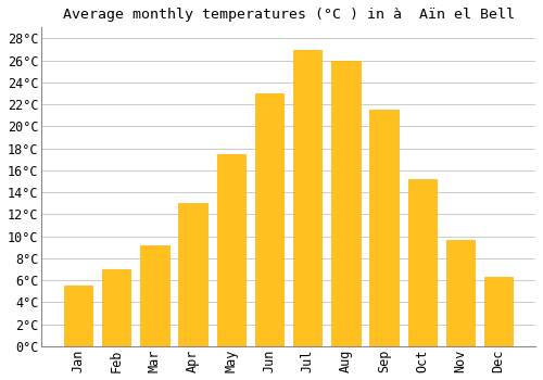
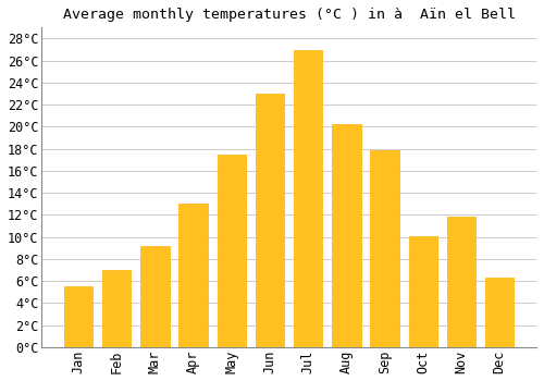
Aug: 26.0°C -> 20.2°C
Sep: 21.5°C -> 17.9°C
Oct: 15.2°C -> 10.1°C
Nov: 9.7°C -> 11.8°C
